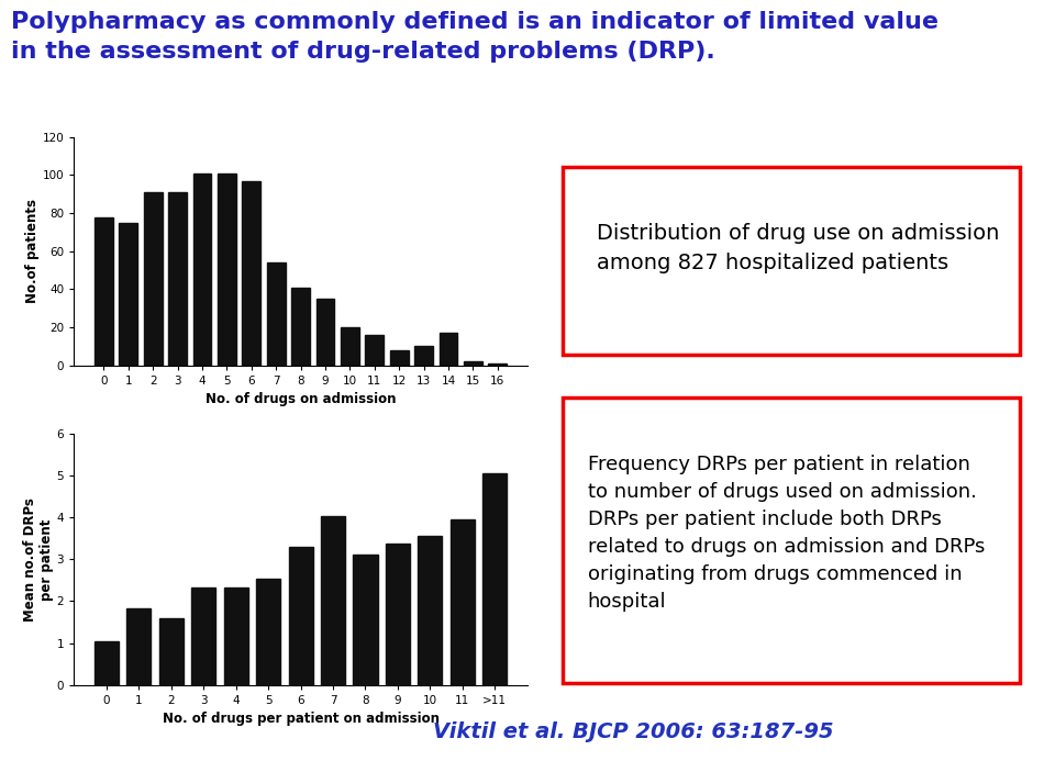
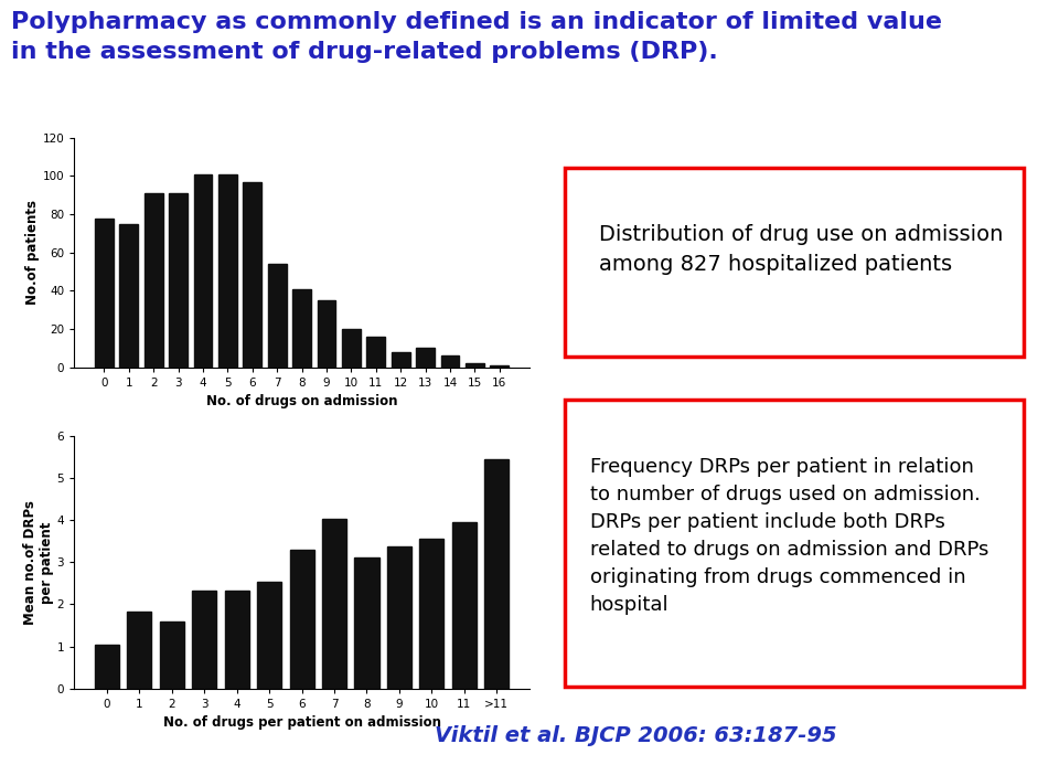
14: 17 -> 6
>11: 5.05 -> 5.45
